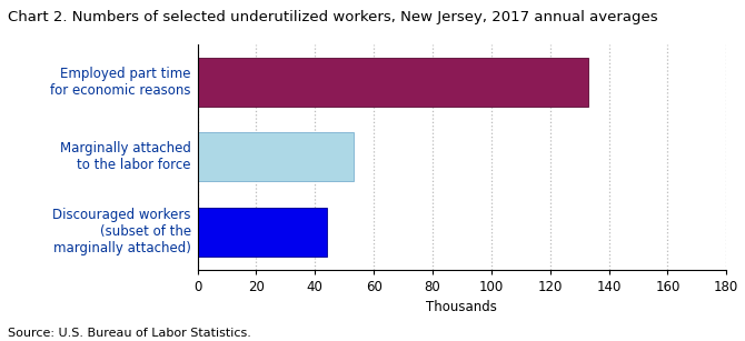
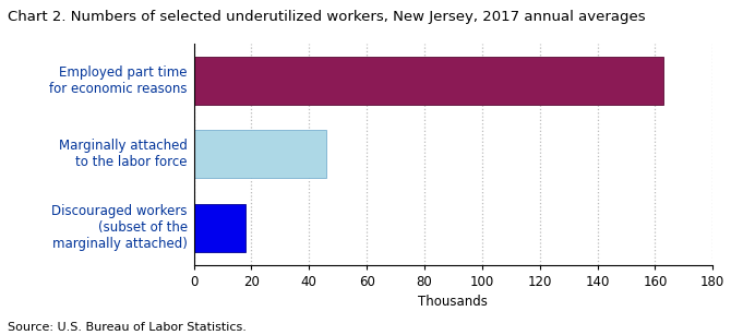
Employed part time for economic reasons: 133 -> 163
Marginally attached to the labor force: 53 -> 46
Discouraged workers (subset of the marginally attached): 44 -> 18
